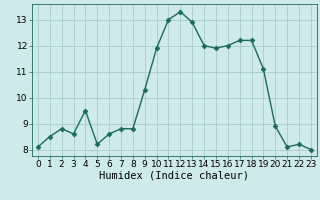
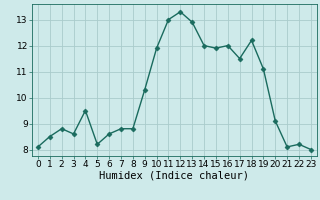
17: 12.2 -> 11.5
20: 8.9 -> 9.1
